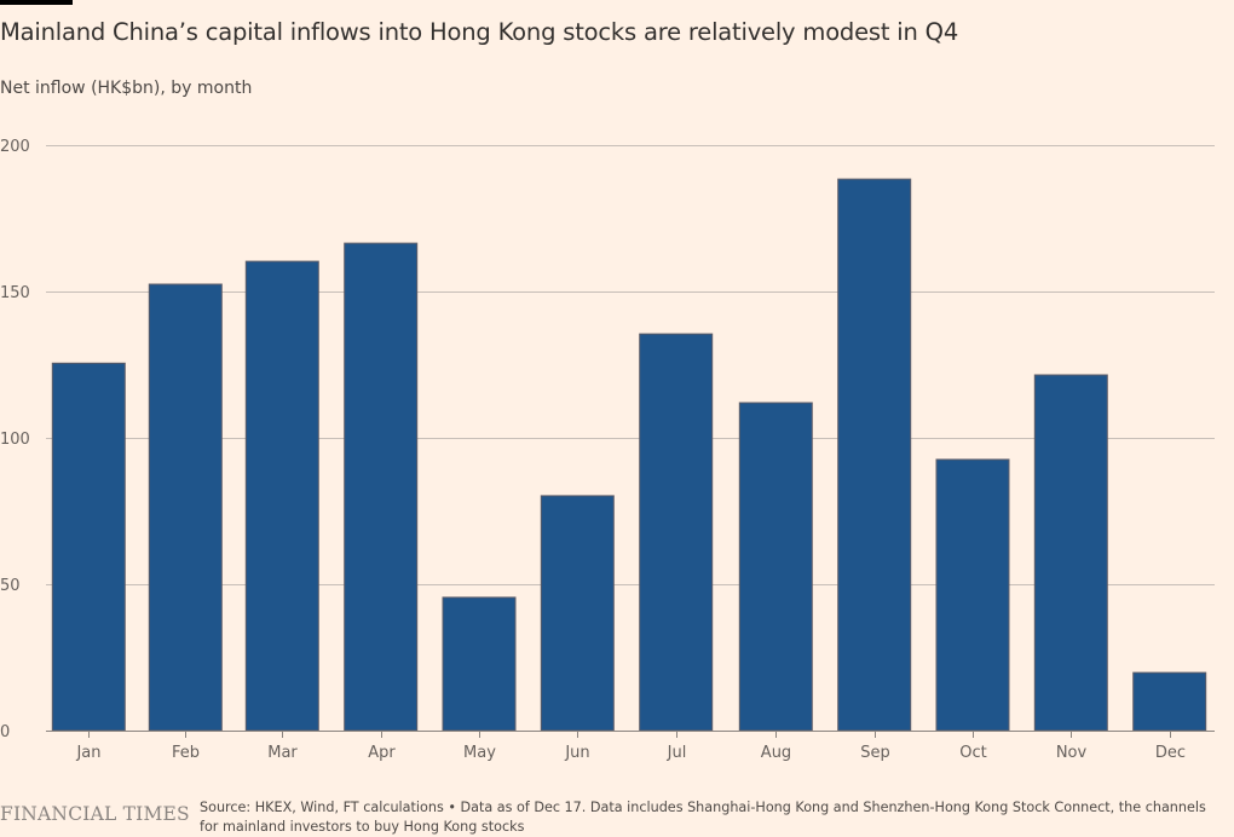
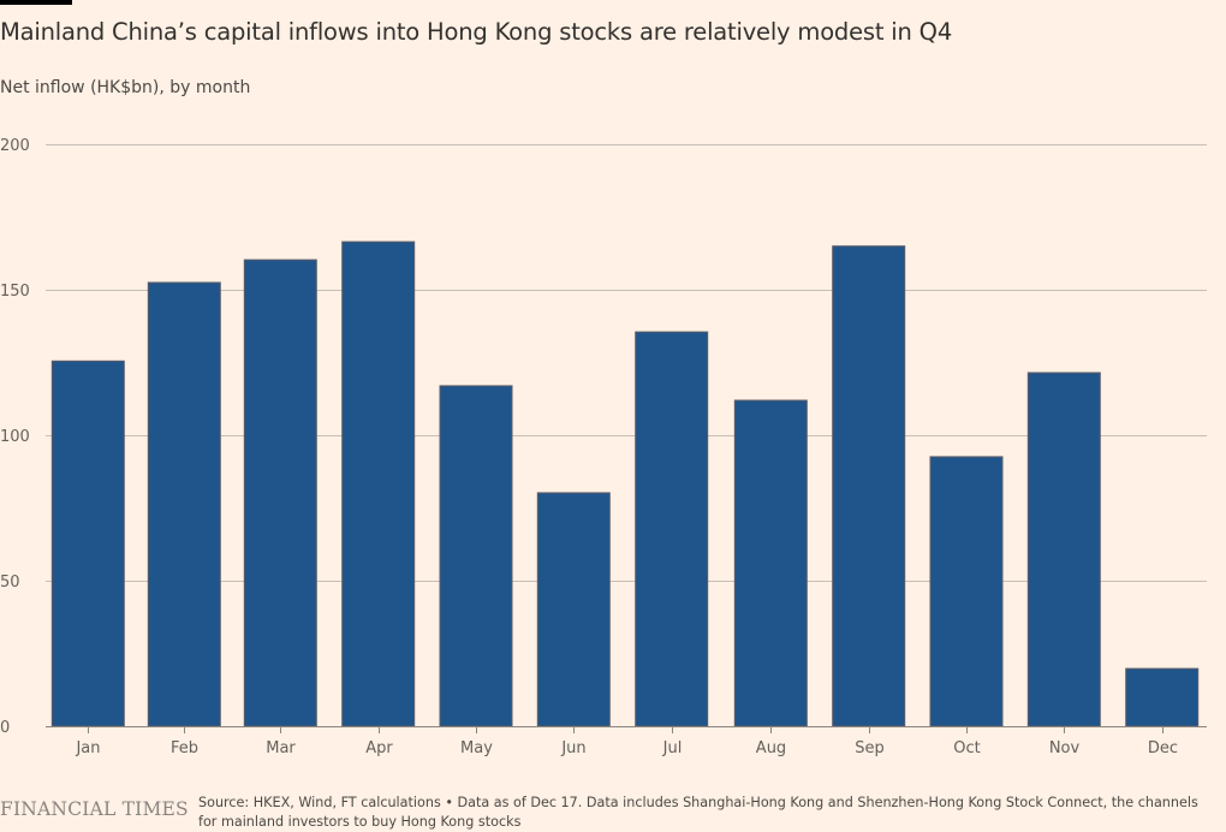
May: 46 -> 117
Sep: 188 -> 165
